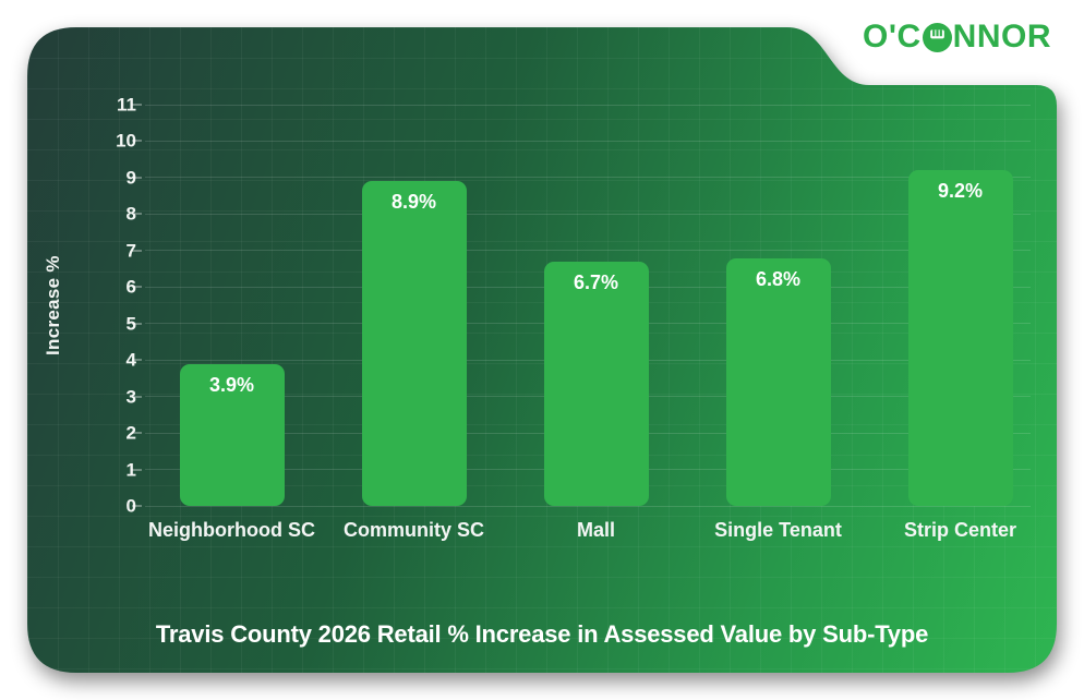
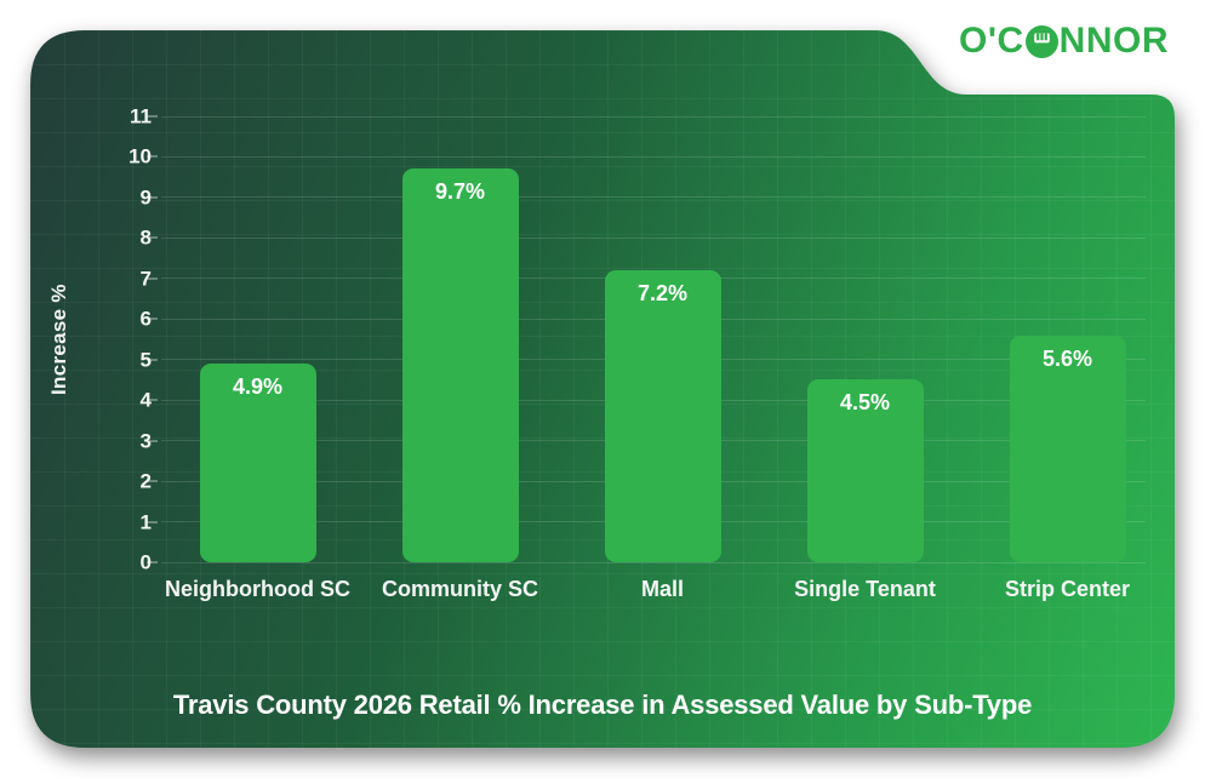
Neighborhood SC: 3.9% -> 4.9%
Community SC: 8.9% -> 9.7%
Mall: 6.7% -> 7.2%
Single Tenant: 6.8% -> 4.5%
Strip Center: 9.2% -> 5.6%
